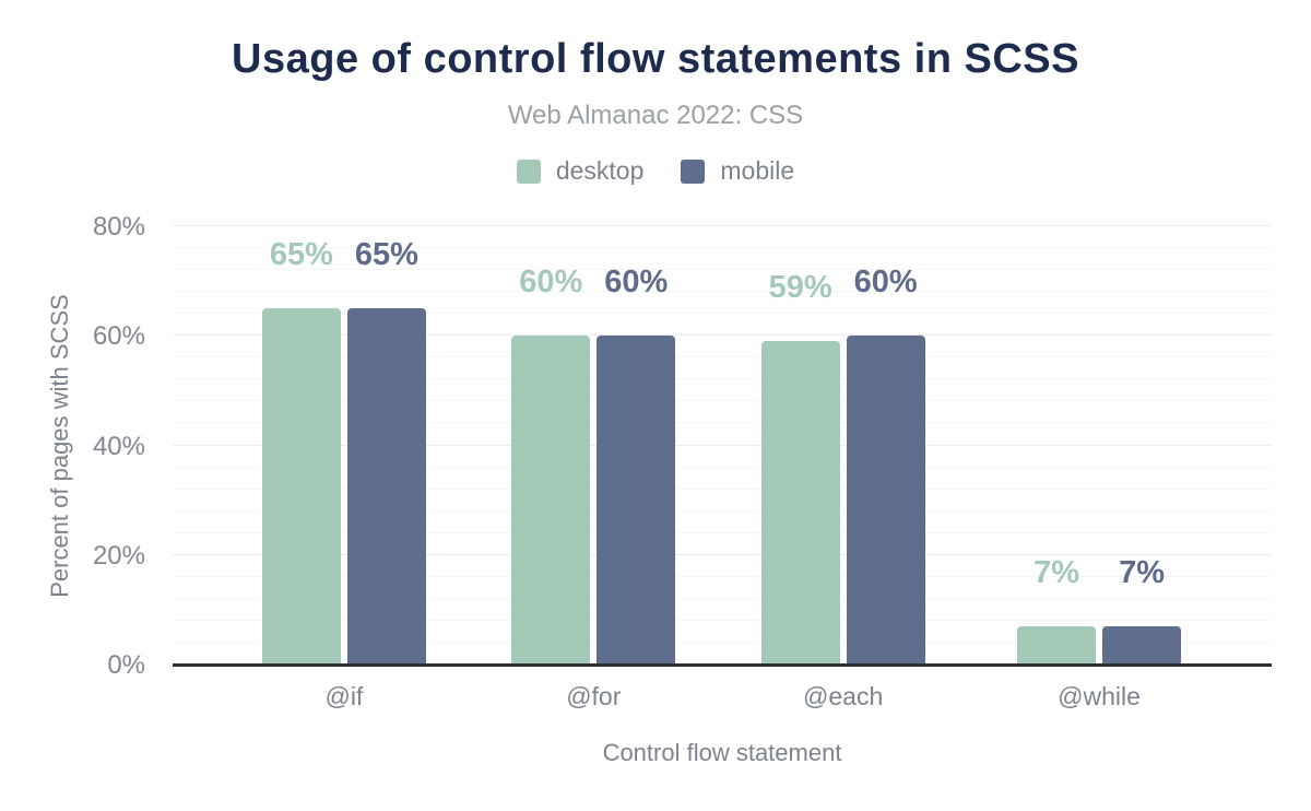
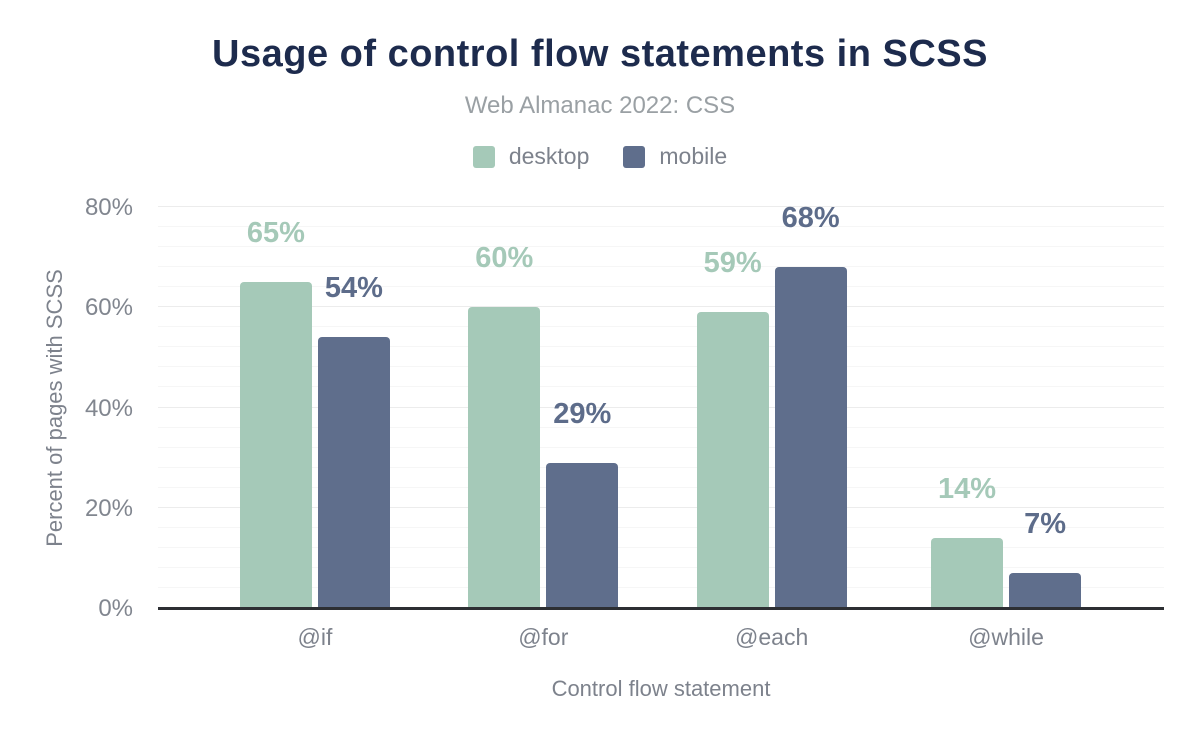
mobile/@if: 65% -> 54%
mobile/@for: 60% -> 29%
mobile/@each: 60% -> 68%
desktop/@while: 7% -> 14%
